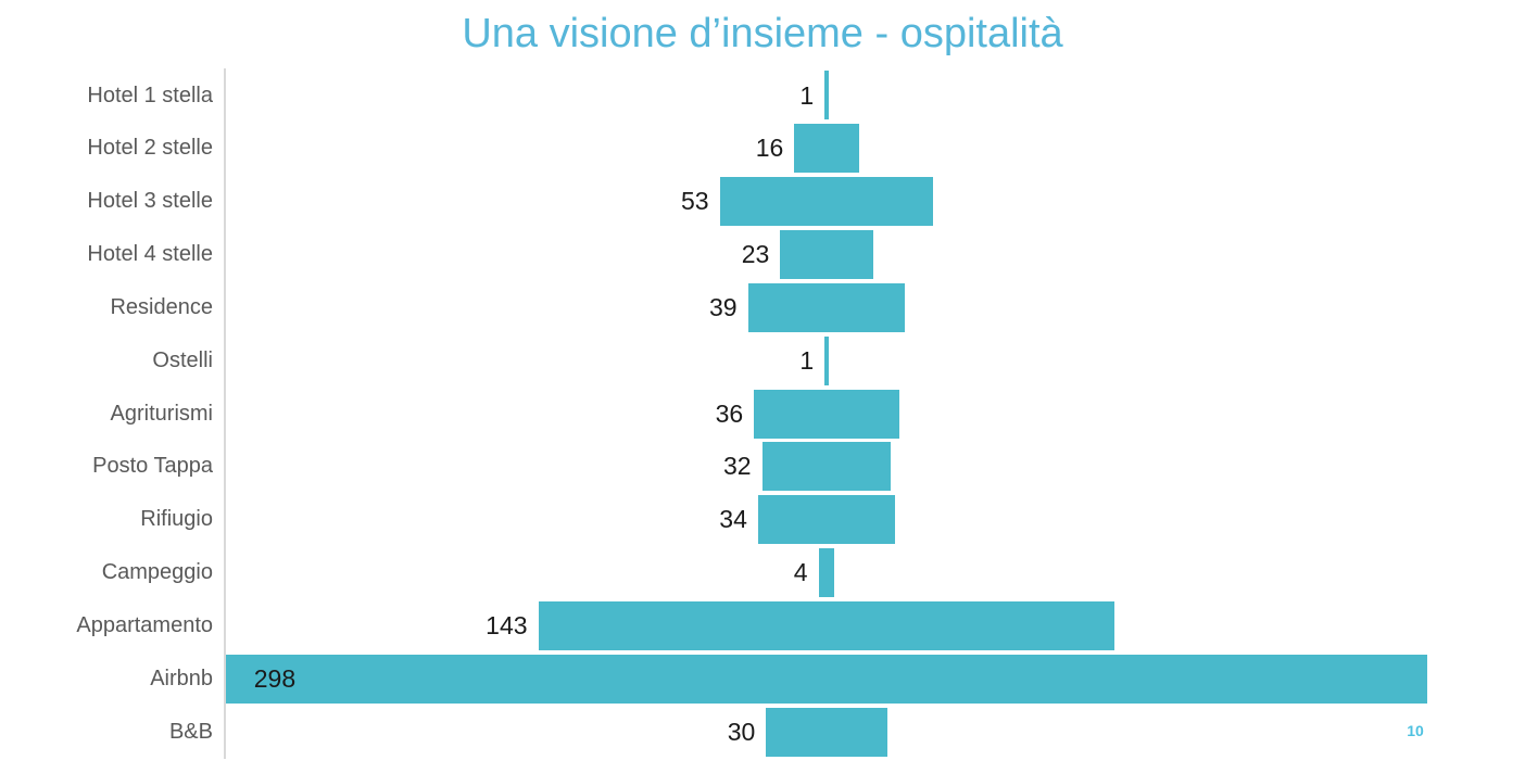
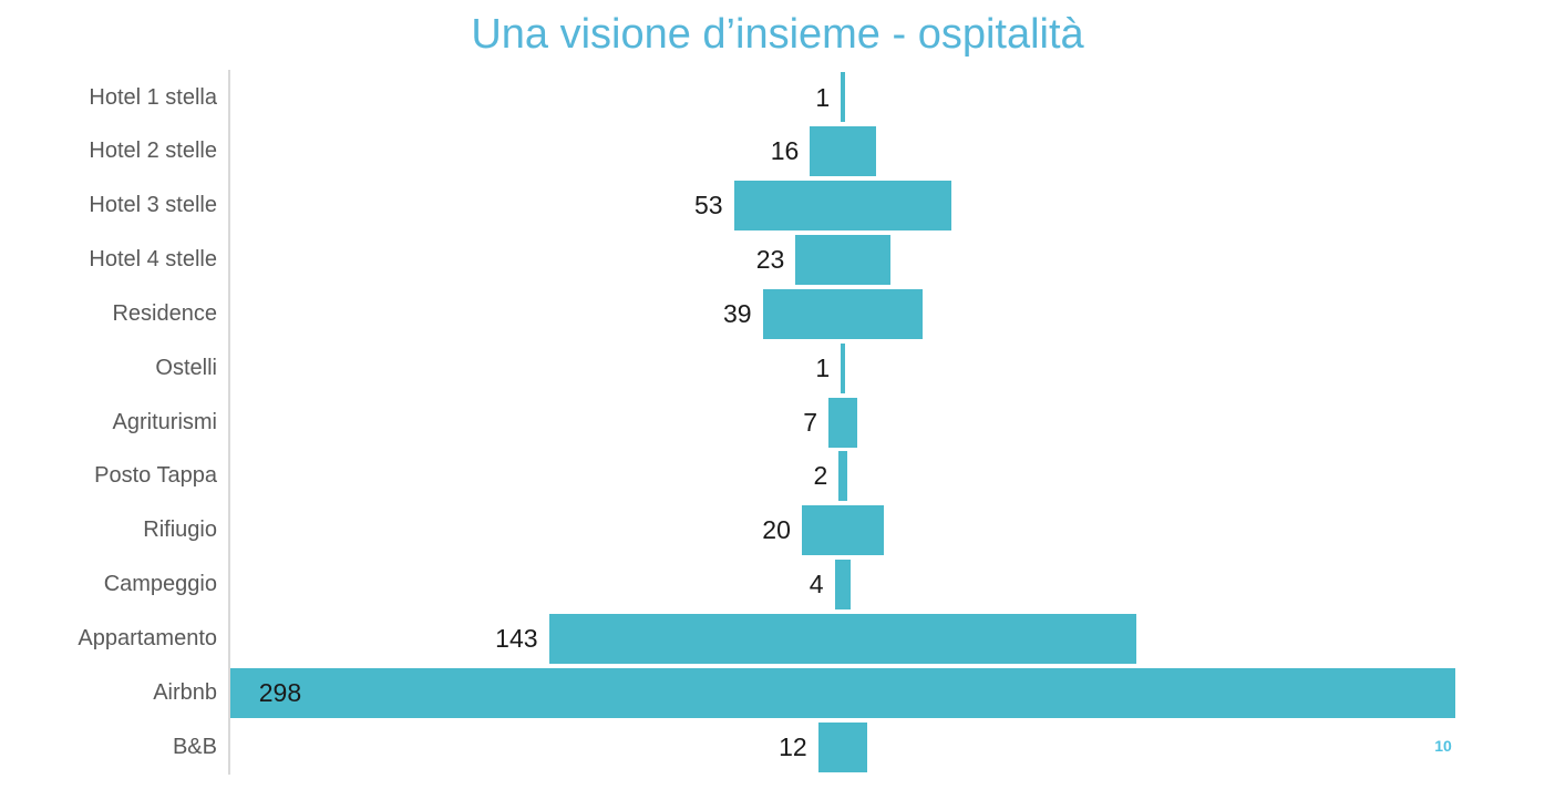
Agriturismi: 36 -> 7
Posto Tappa: 32 -> 2
Rifiugio: 34 -> 20
B&B: 30 -> 12
